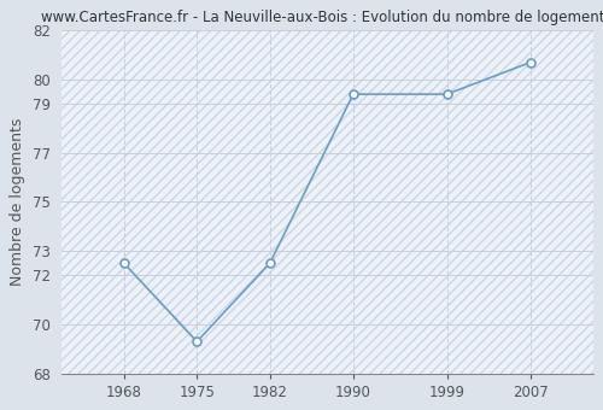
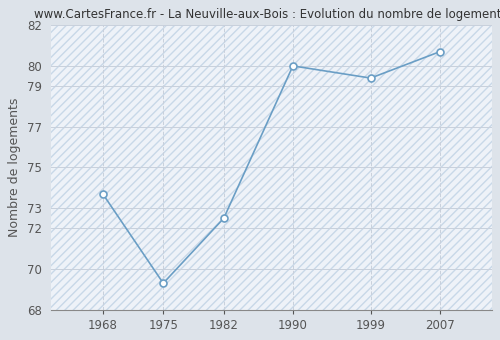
1968: 72.5 -> 73.7
1990: 79.4 -> 80.0
